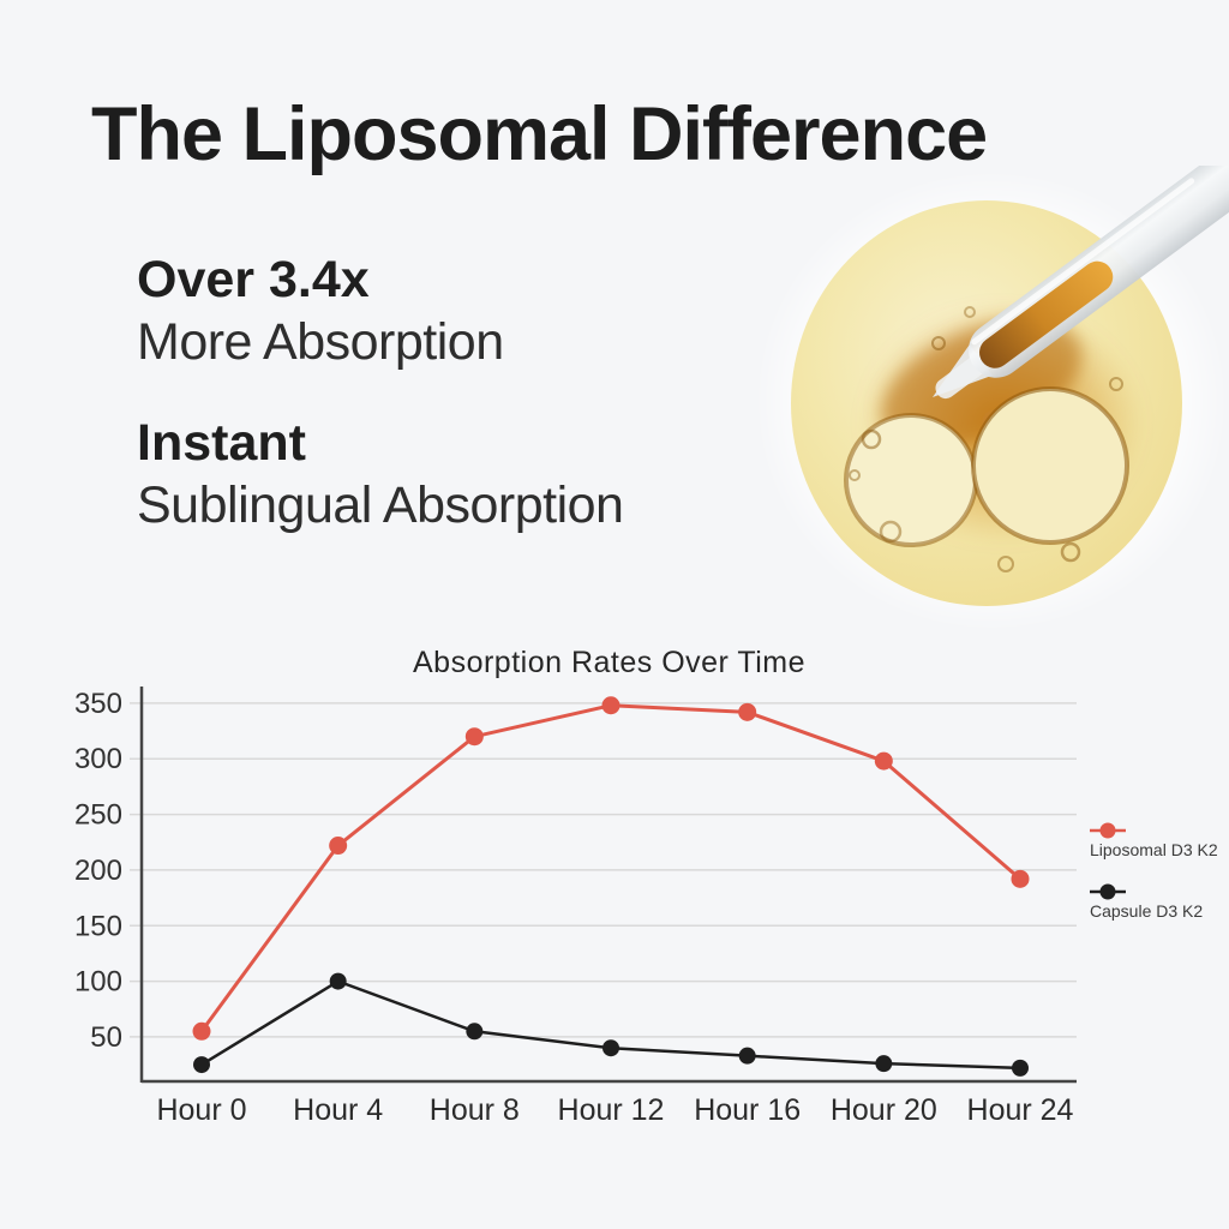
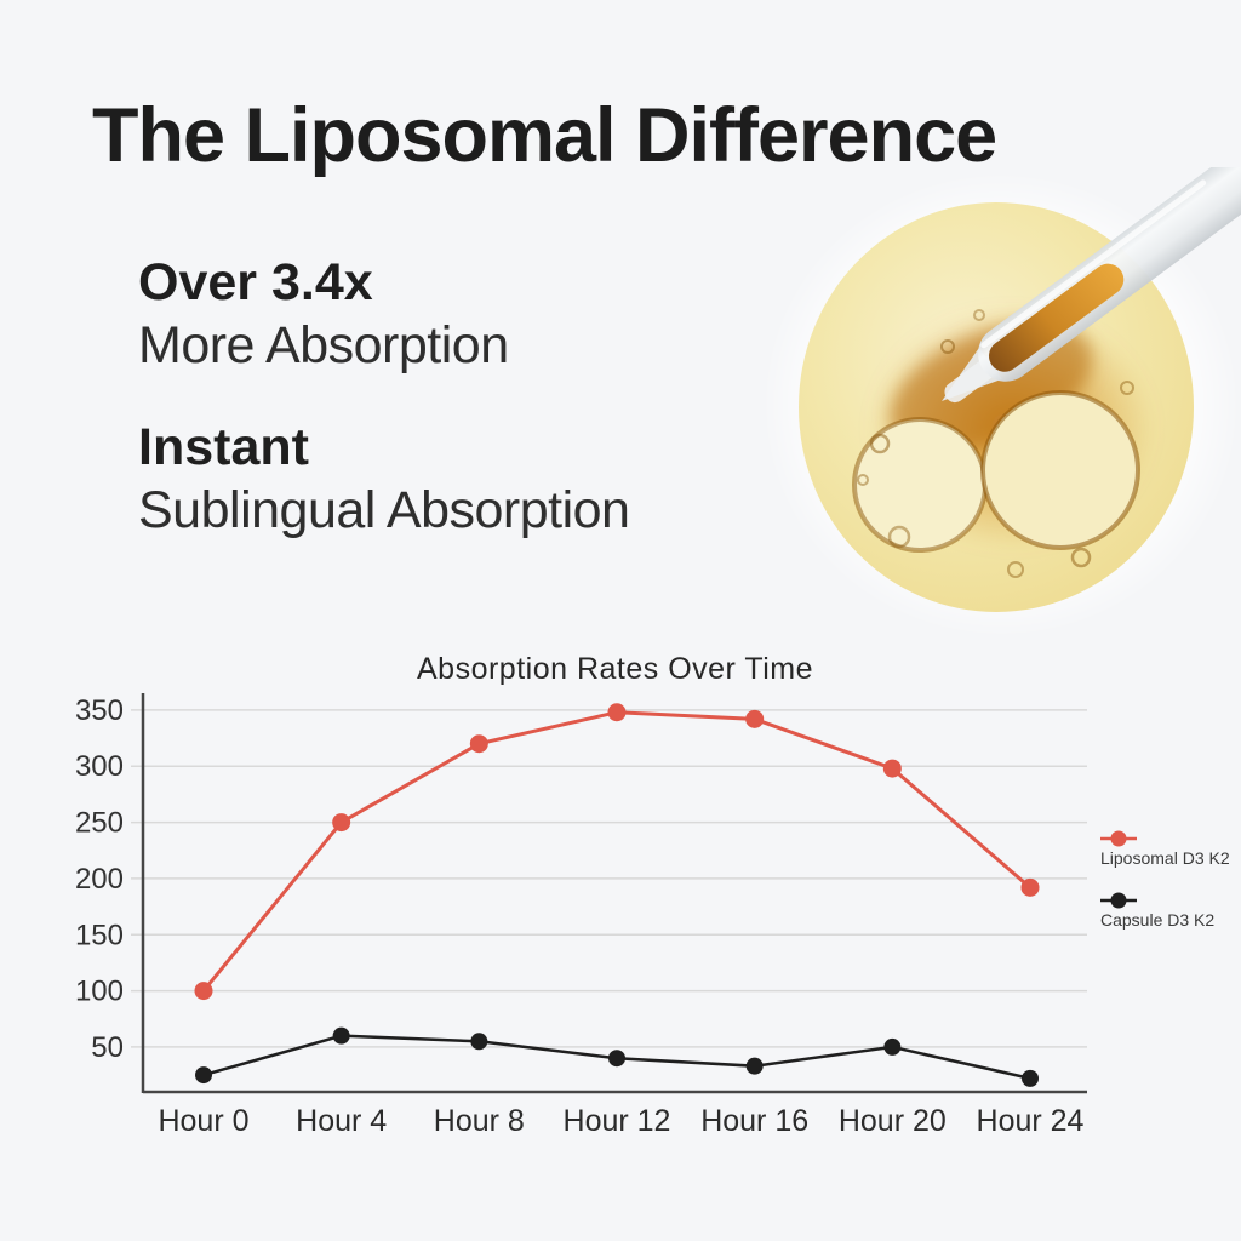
Liposomal D3 K2/Hour 0: 60 -> 100
Liposomal D3 K2/Hour 4: 220 -> 250
Capsule D3 K2/Hour 4: 100 -> 60
Capsule D3 K2/Hour 20: 30 -> 50
